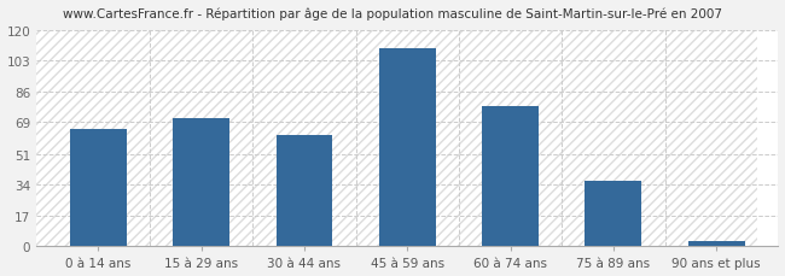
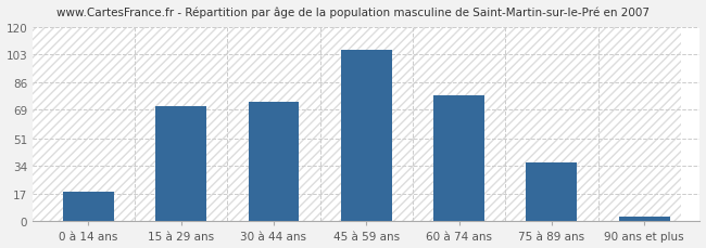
0 à 14 ans: 65 -> 18
30 à 44 ans: 62 -> 74
45 à 59 ans: 110 -> 106
